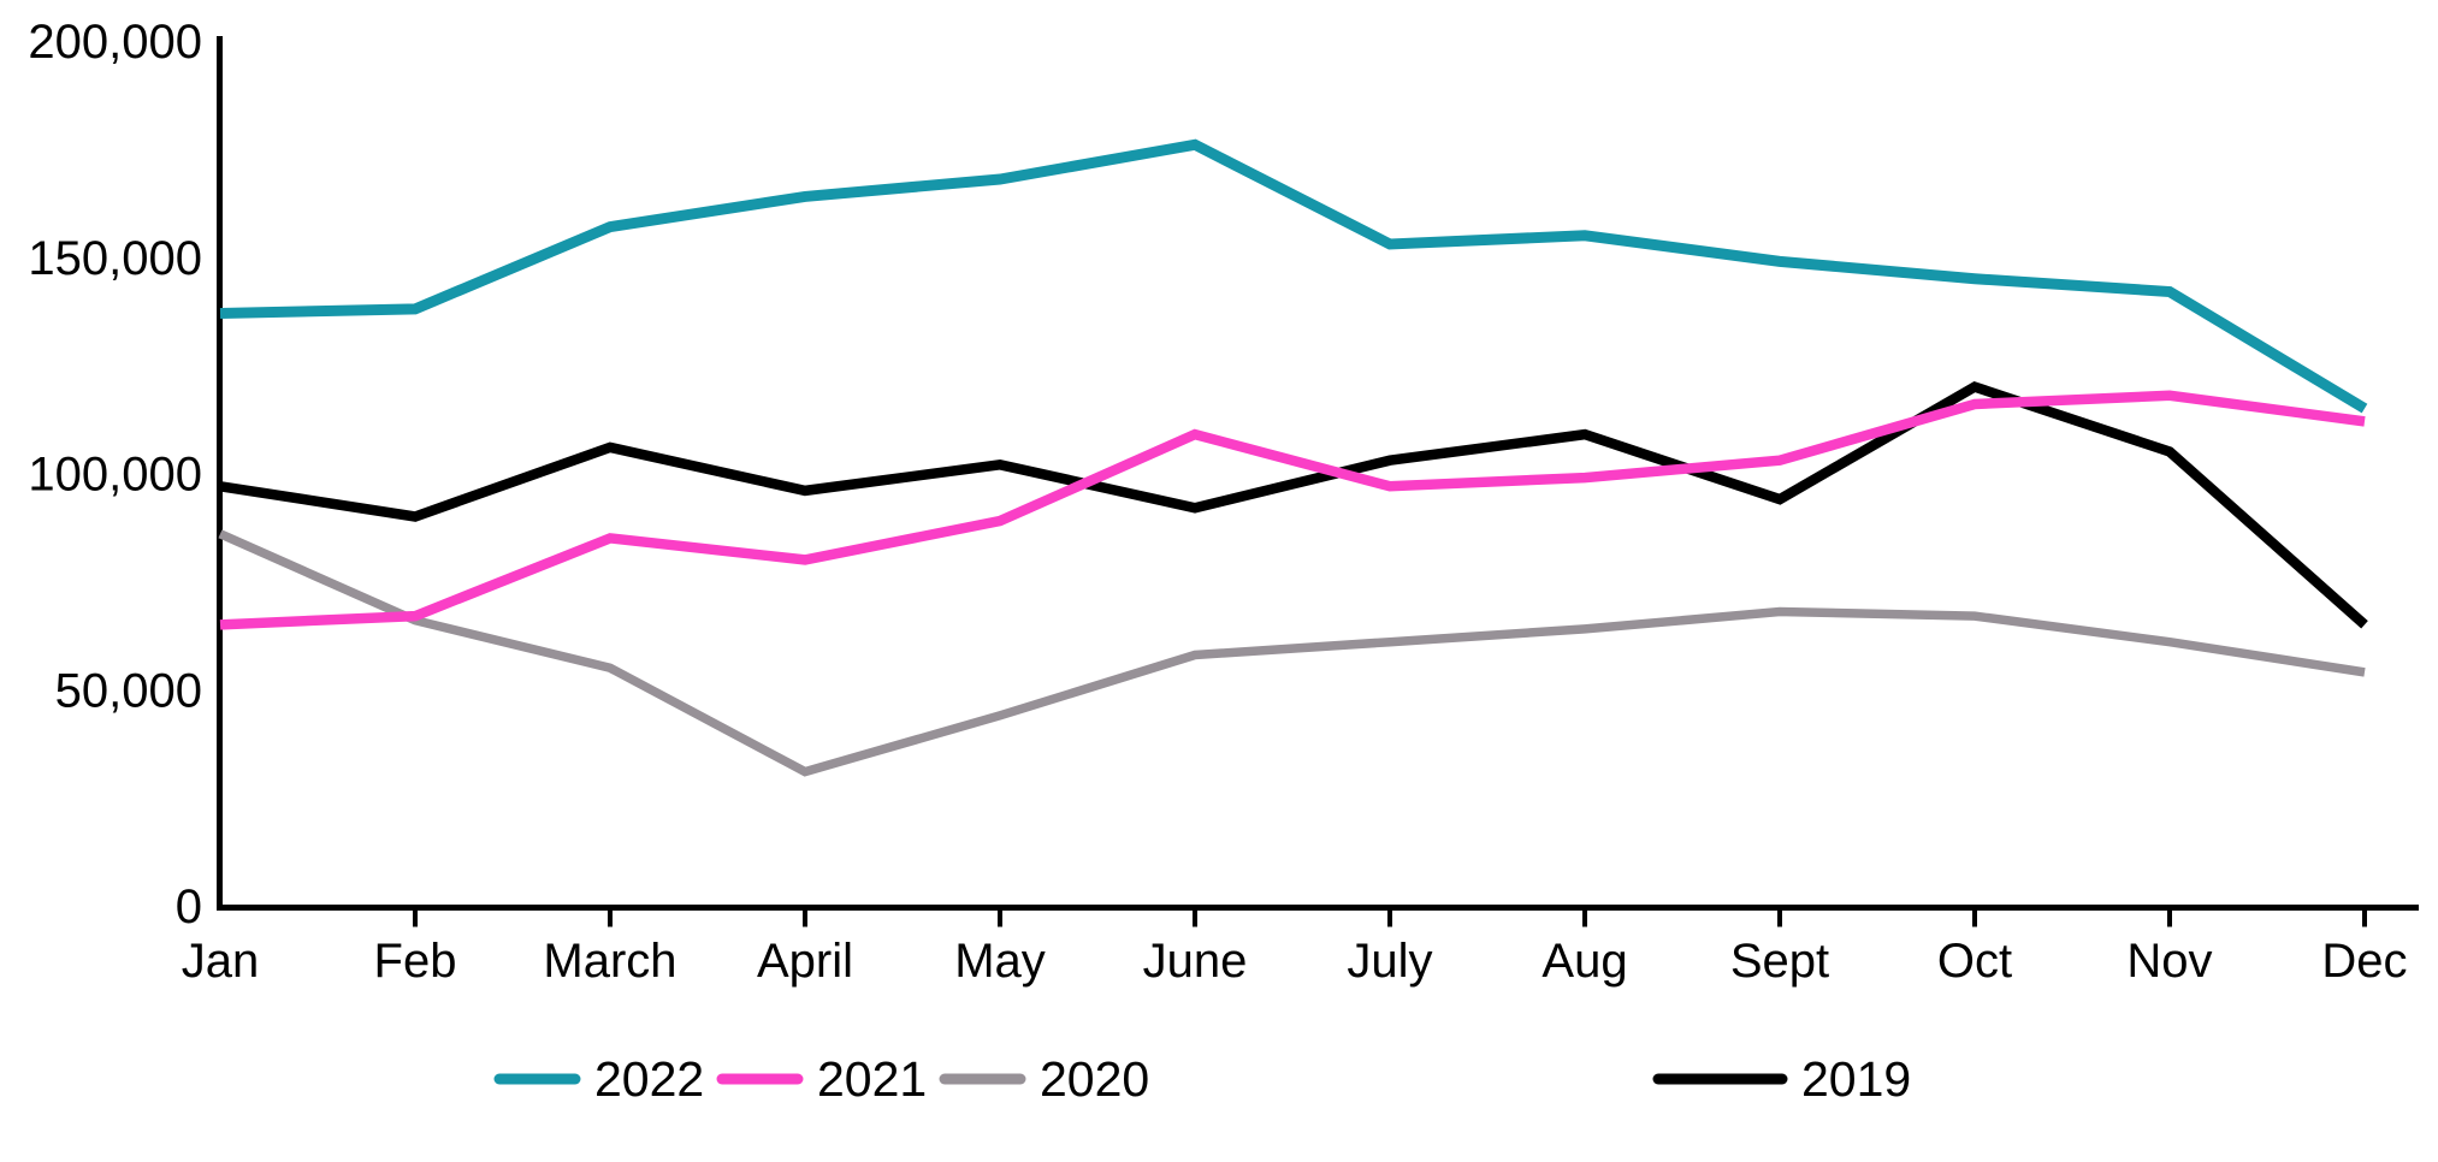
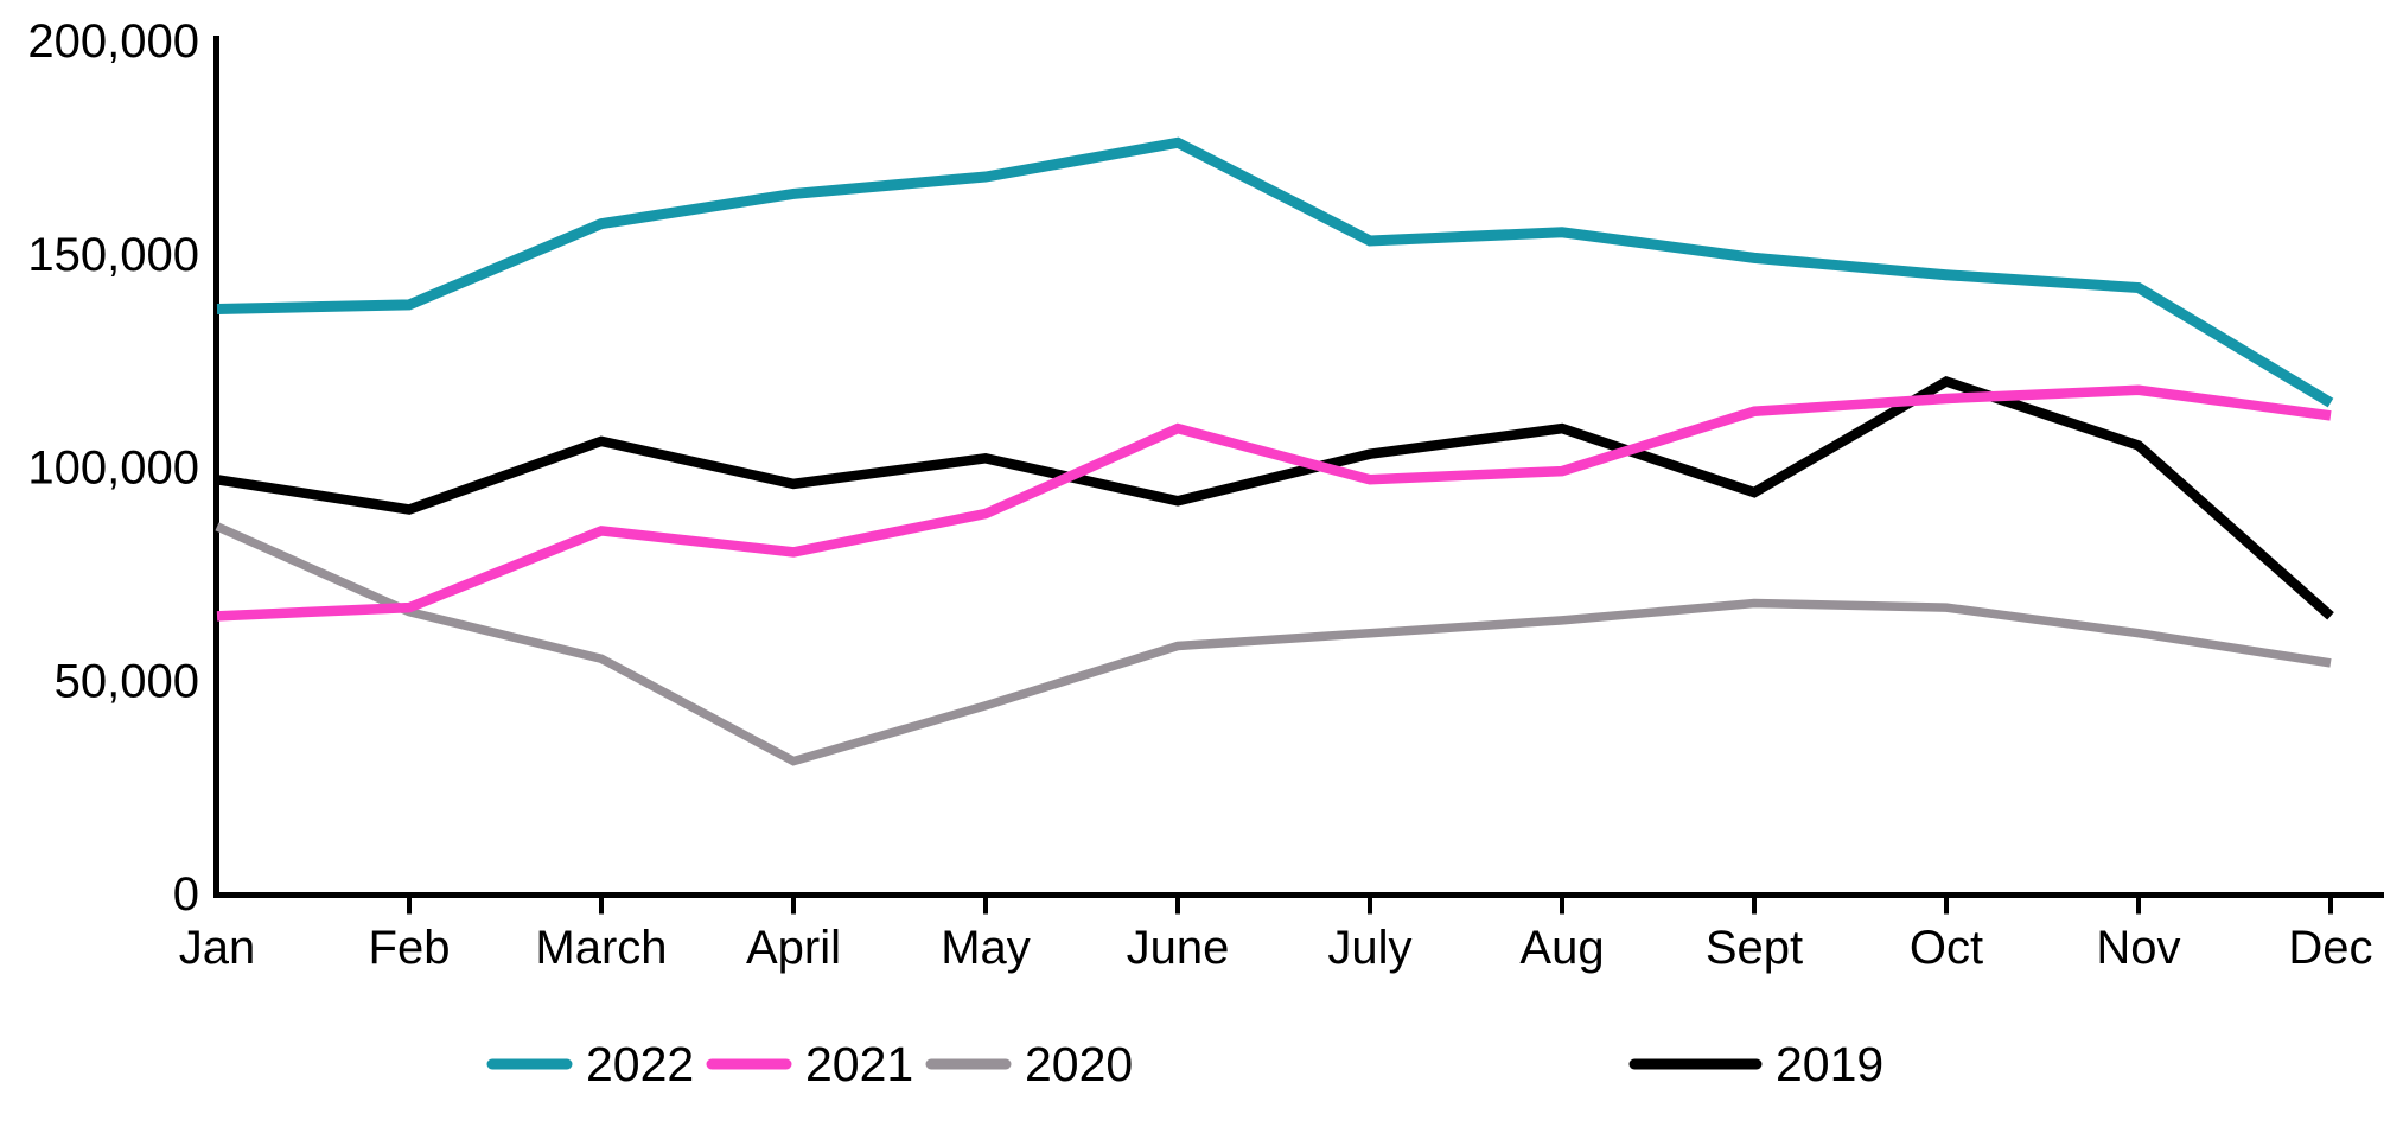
2021/Sept: 103000 -> 113000
